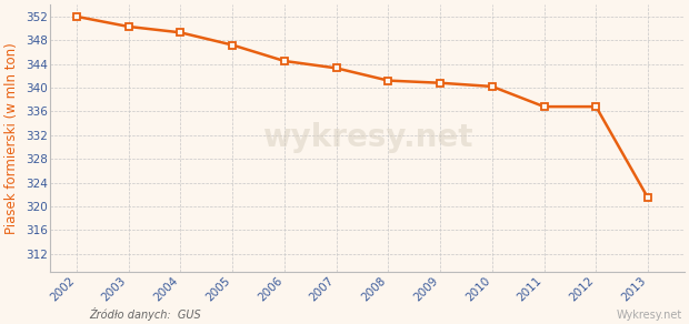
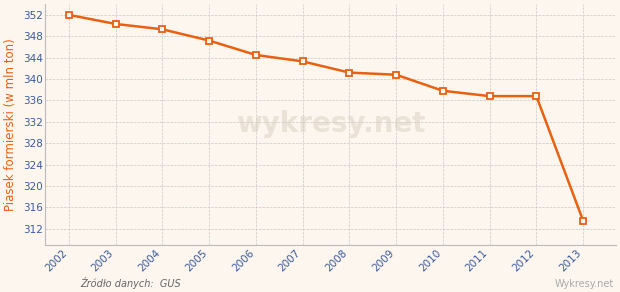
2010: 340.2 -> 337.8
2013: 321.4 -> 313.5
